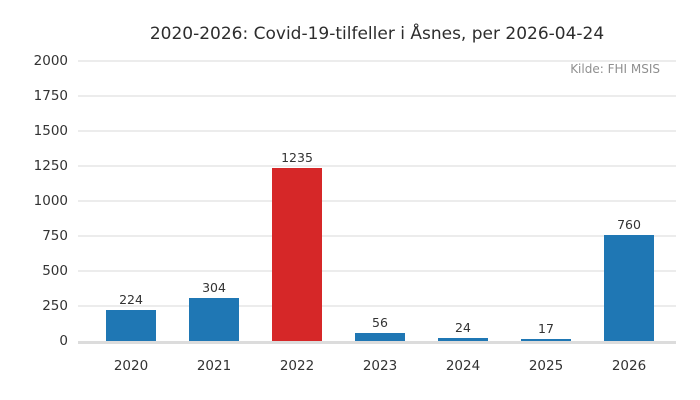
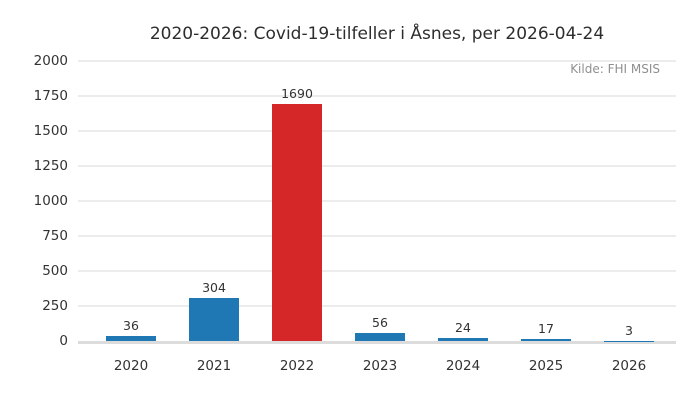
2020: 224 -> 36
2022: 1235 -> 1690
2026: 760 -> 3
